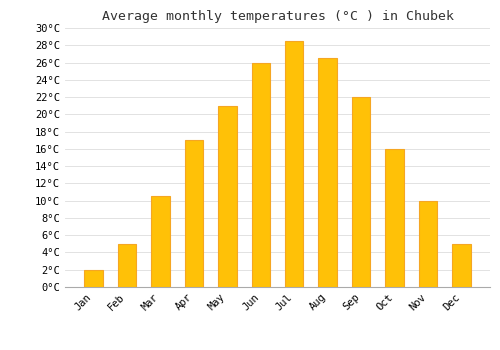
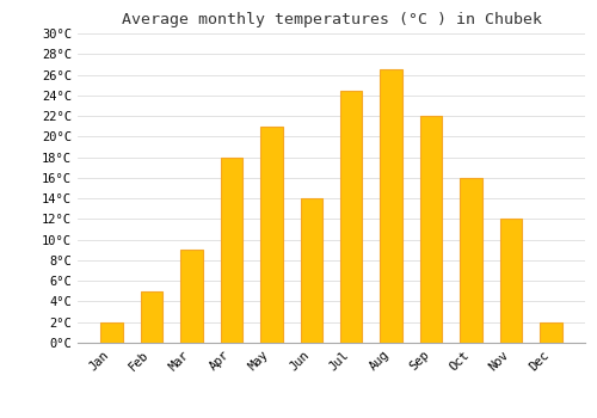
Mar: 10.5°C -> 9.0°C
Apr: 17.0°C -> 18.0°C
Jun: 26.0°C -> 14.0°C
Jul: 28.5°C -> 24.4°C
Nov: 10.0°C -> 12.0°C
Dec: 5.0°C -> 2.0°C
